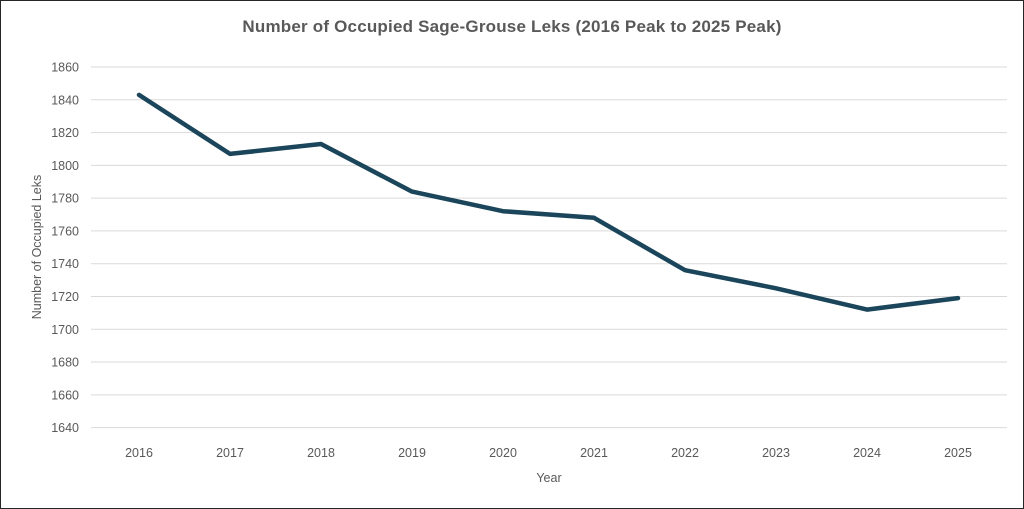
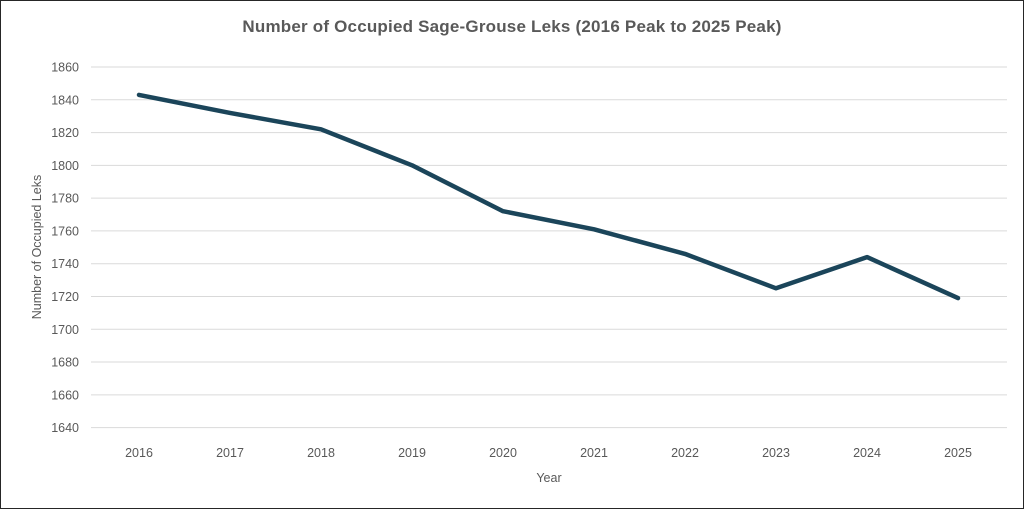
2017: 1807 -> 1832
2018: 1813 -> 1822
2019: 1784 -> 1800
2021: 1768 -> 1761
2022: 1736 -> 1746
2024: 1712 -> 1744
